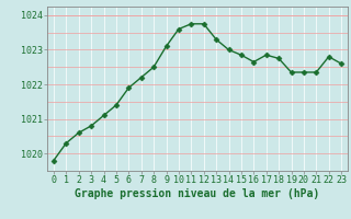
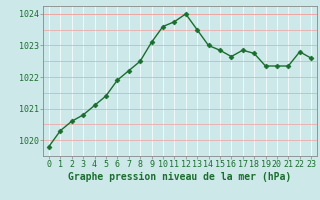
12: 1023.75 -> 1024.00
13: 1023.30 -> 1023.50
